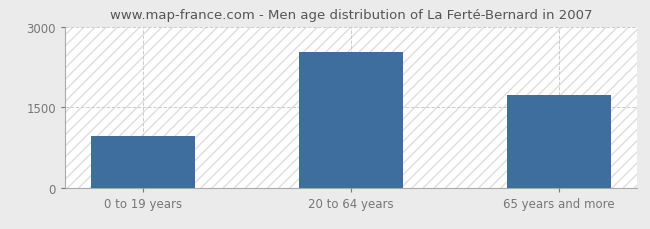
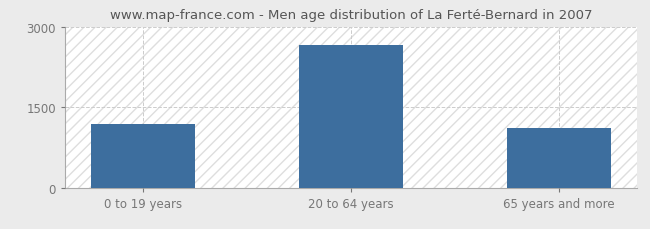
0 to 19 years: 960 -> 1190
20 to 64 years: 2520 -> 2650
65 years and more: 1720 -> 1110
